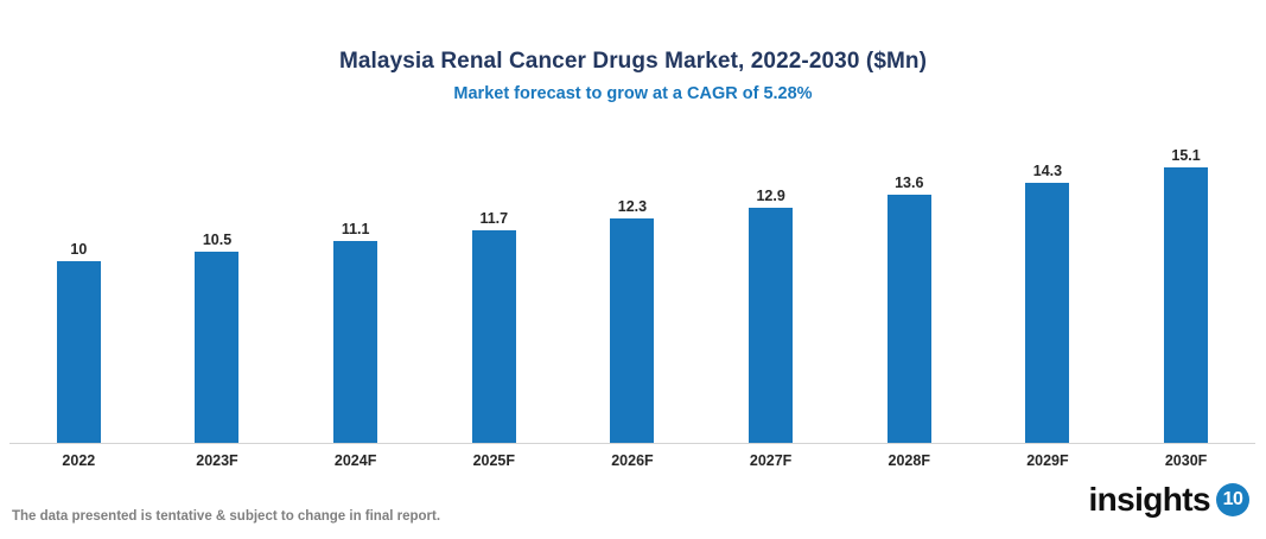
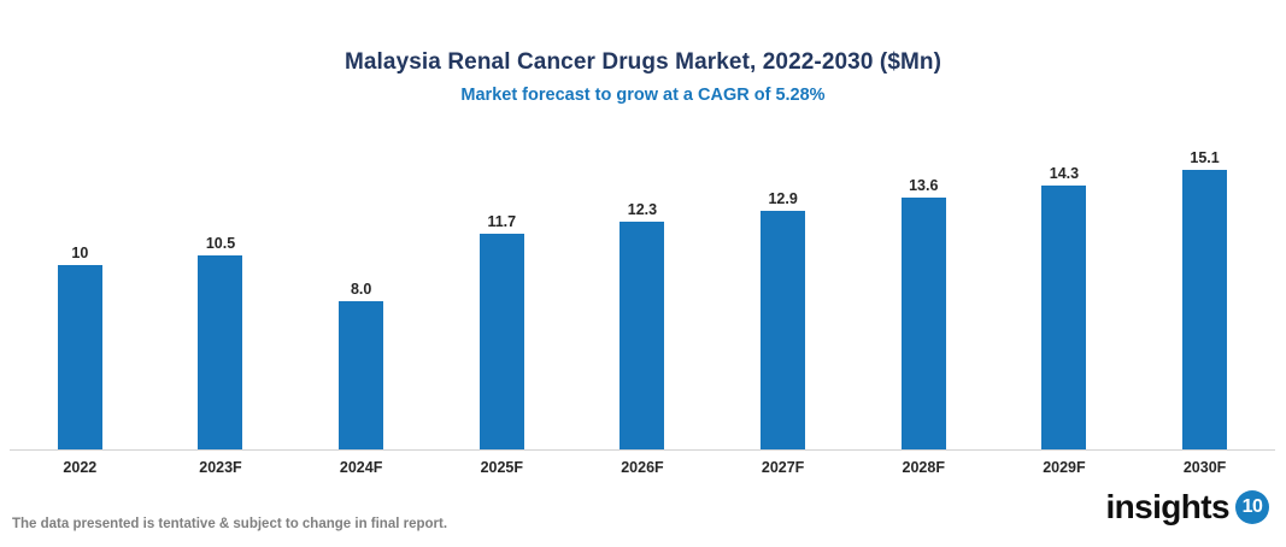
2024F: 11.1 -> 8.0
